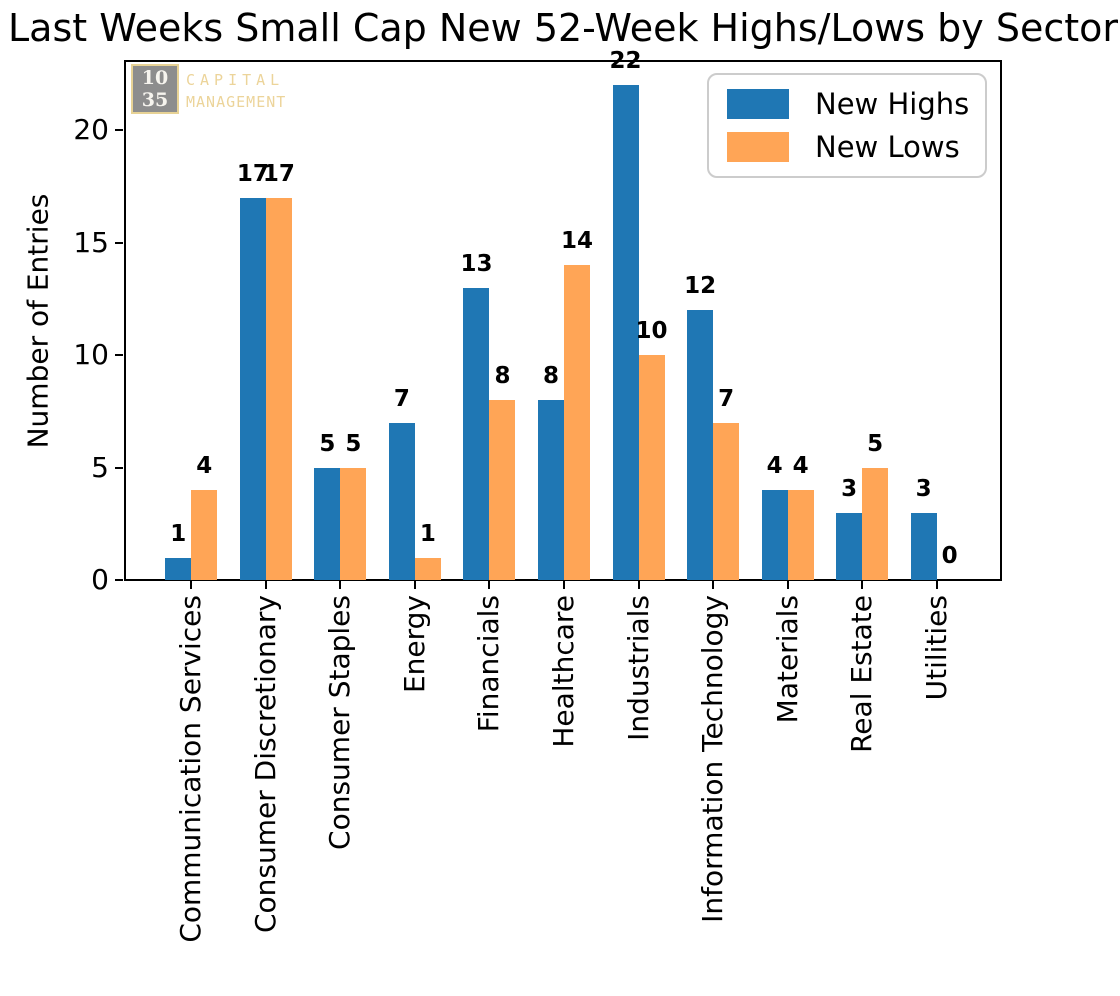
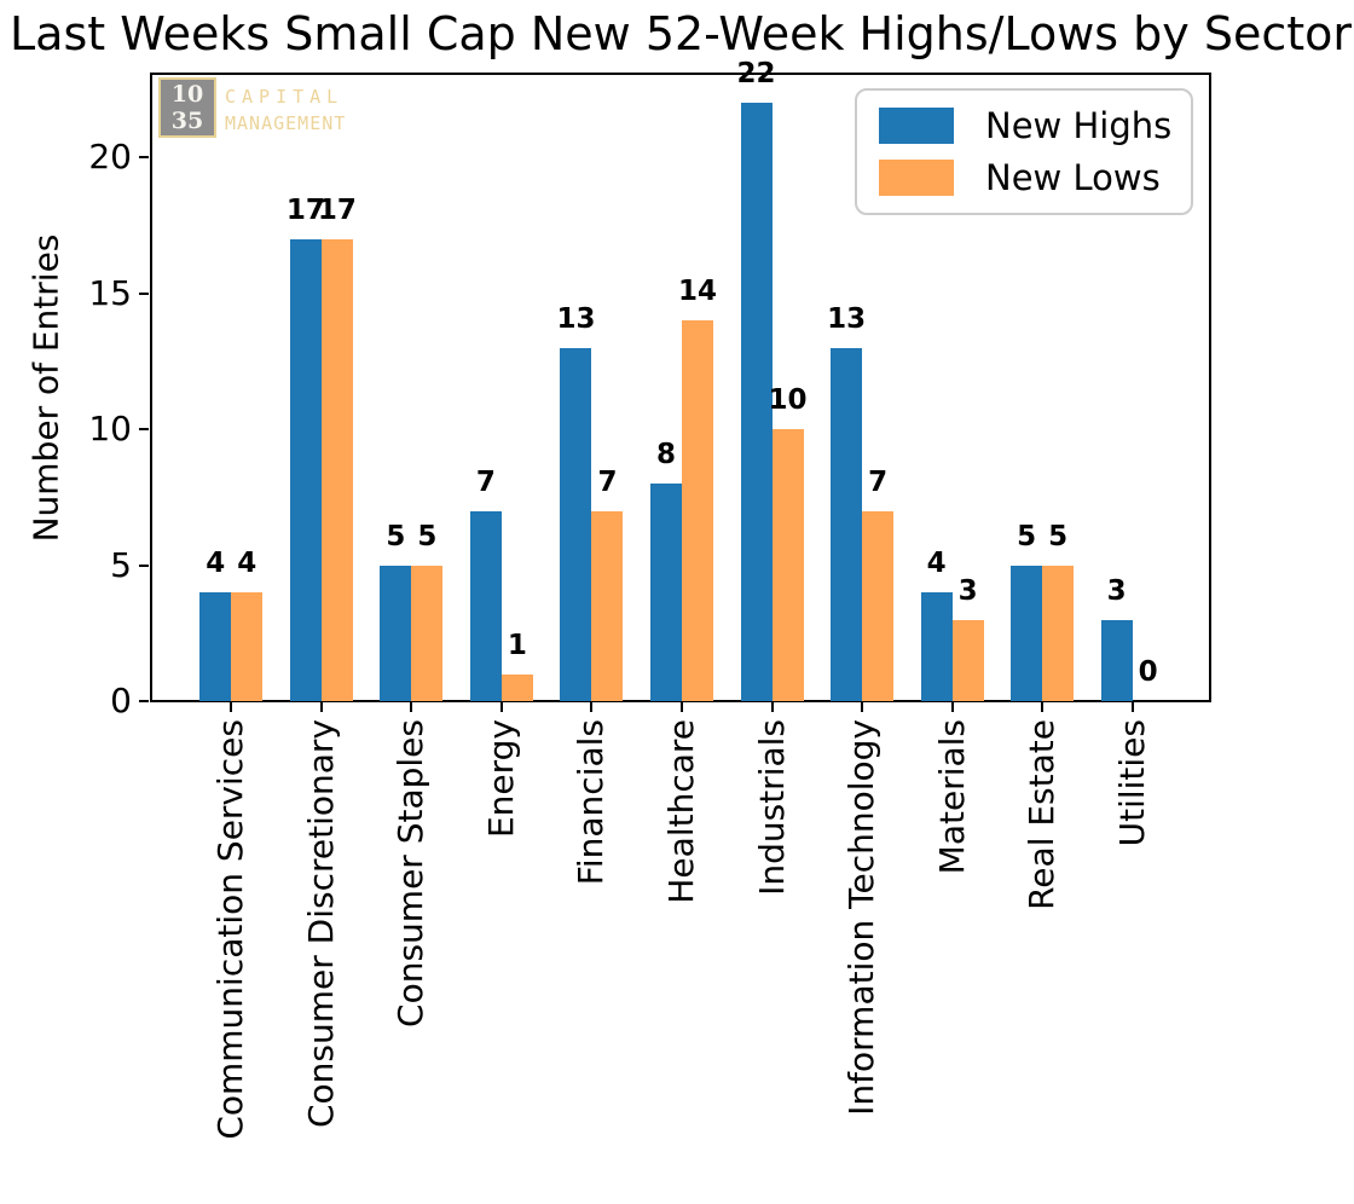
New Highs/Communication Services: 1 -> 4
New Lows/Financials: 8 -> 7
New Highs/Information Technology: 12 -> 13
New Lows/Materials: 4 -> 3
New Highs/Real Estate: 3 -> 5
